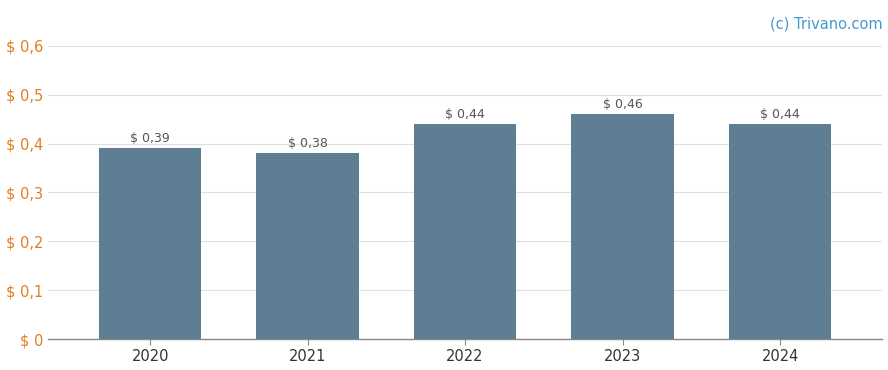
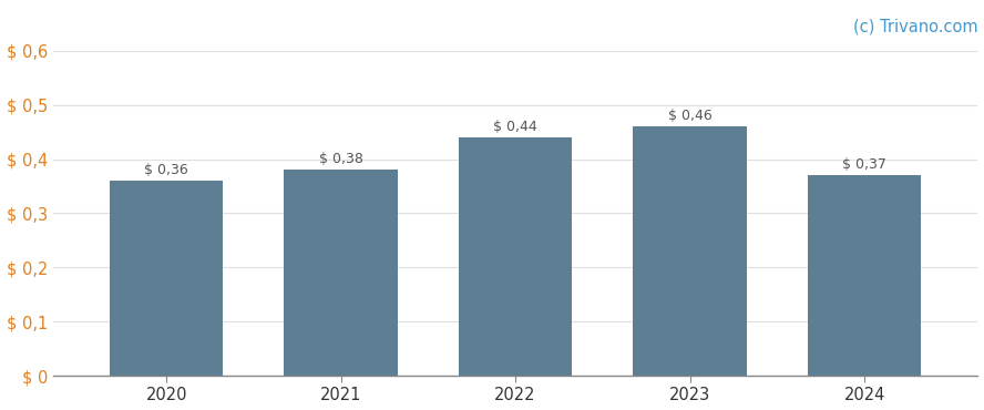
2020: 0,39 -> 0,36
2024: 0,44 -> 0,37
